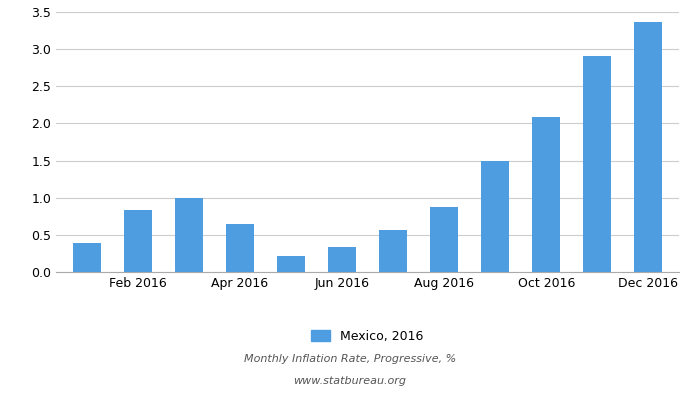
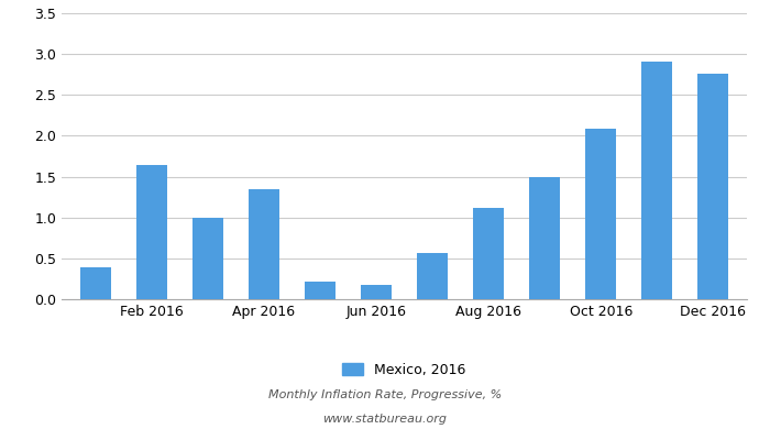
Feb 2016: 0.83 -> 1.64
Apr 2016: 0.65 -> 1.34
Jun 2016: 0.33 -> 0.18
Aug 2016: 0.88 -> 1.12
Dec 2016: 3.36 -> 2.76
